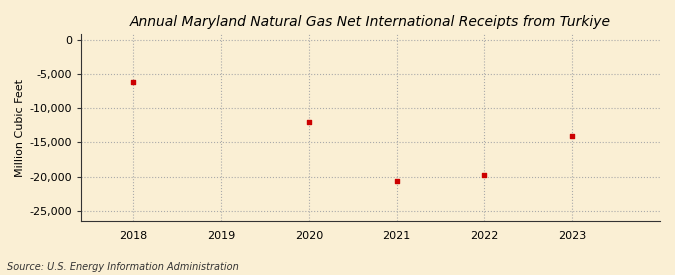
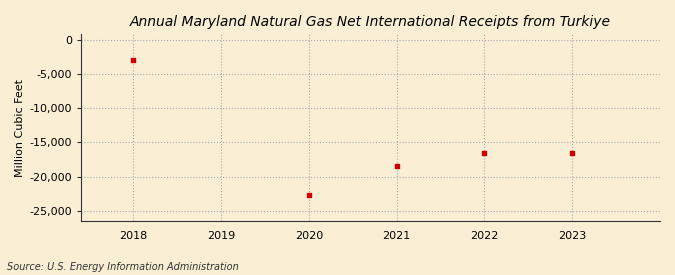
2018: -6,200 -> -3,000
2020: -12,000 -> -22,700
2021: -20,600 -> -18,500
2022: -19,800 -> -16,500
2023: -14,000 -> -16,500
